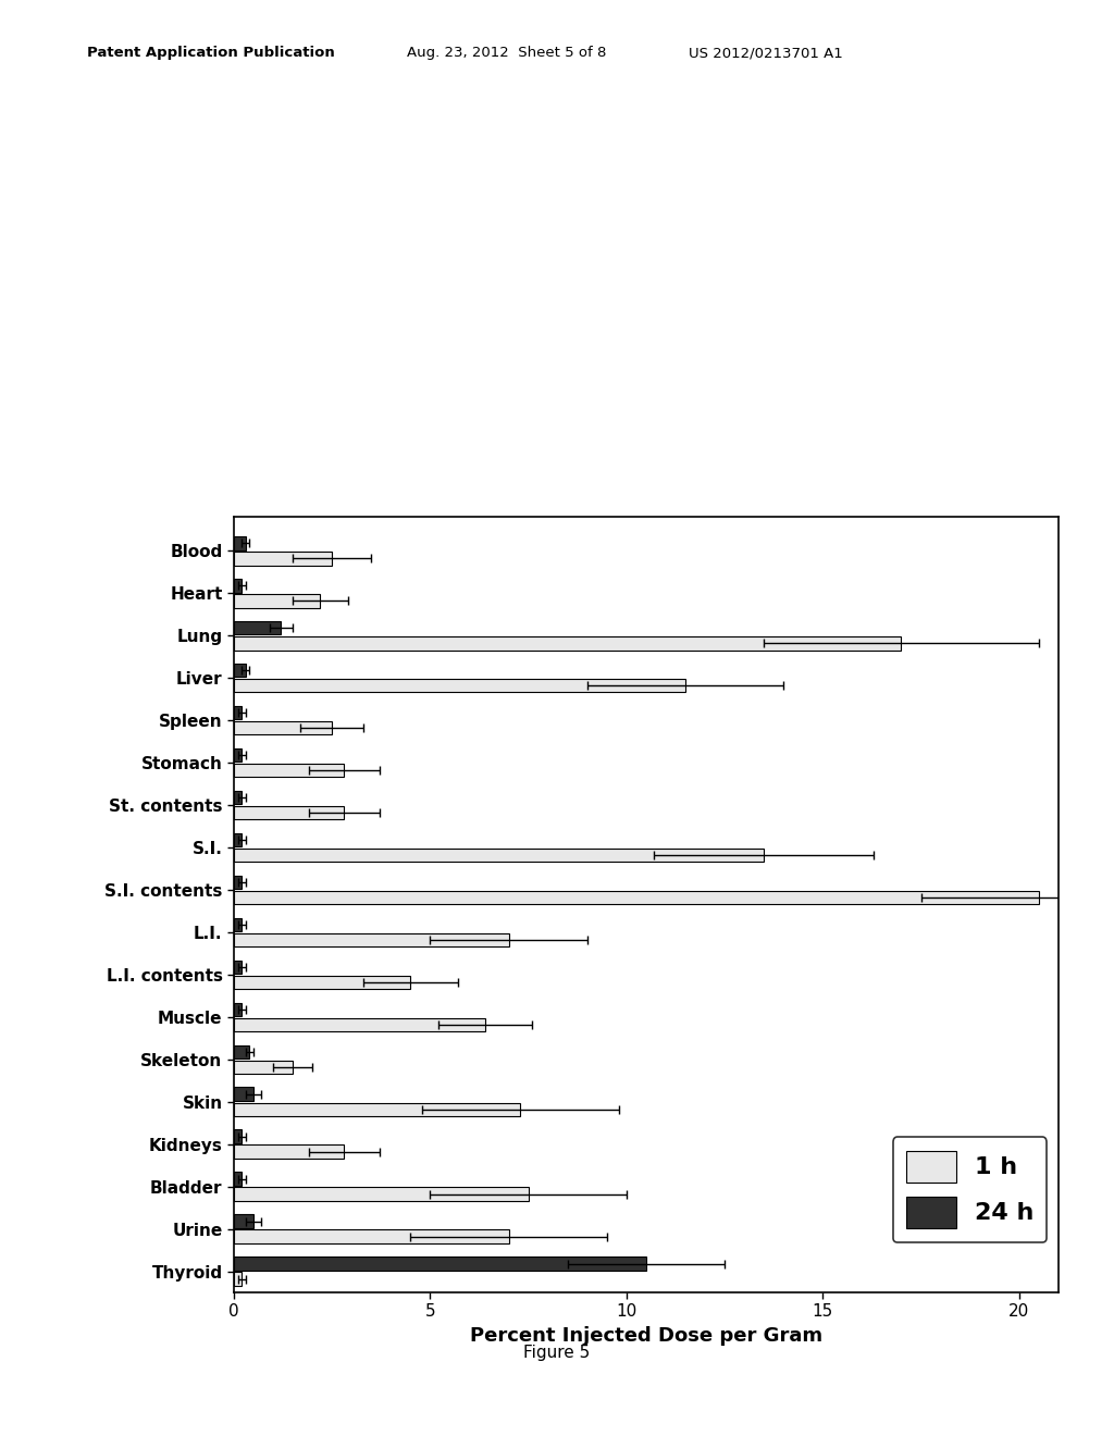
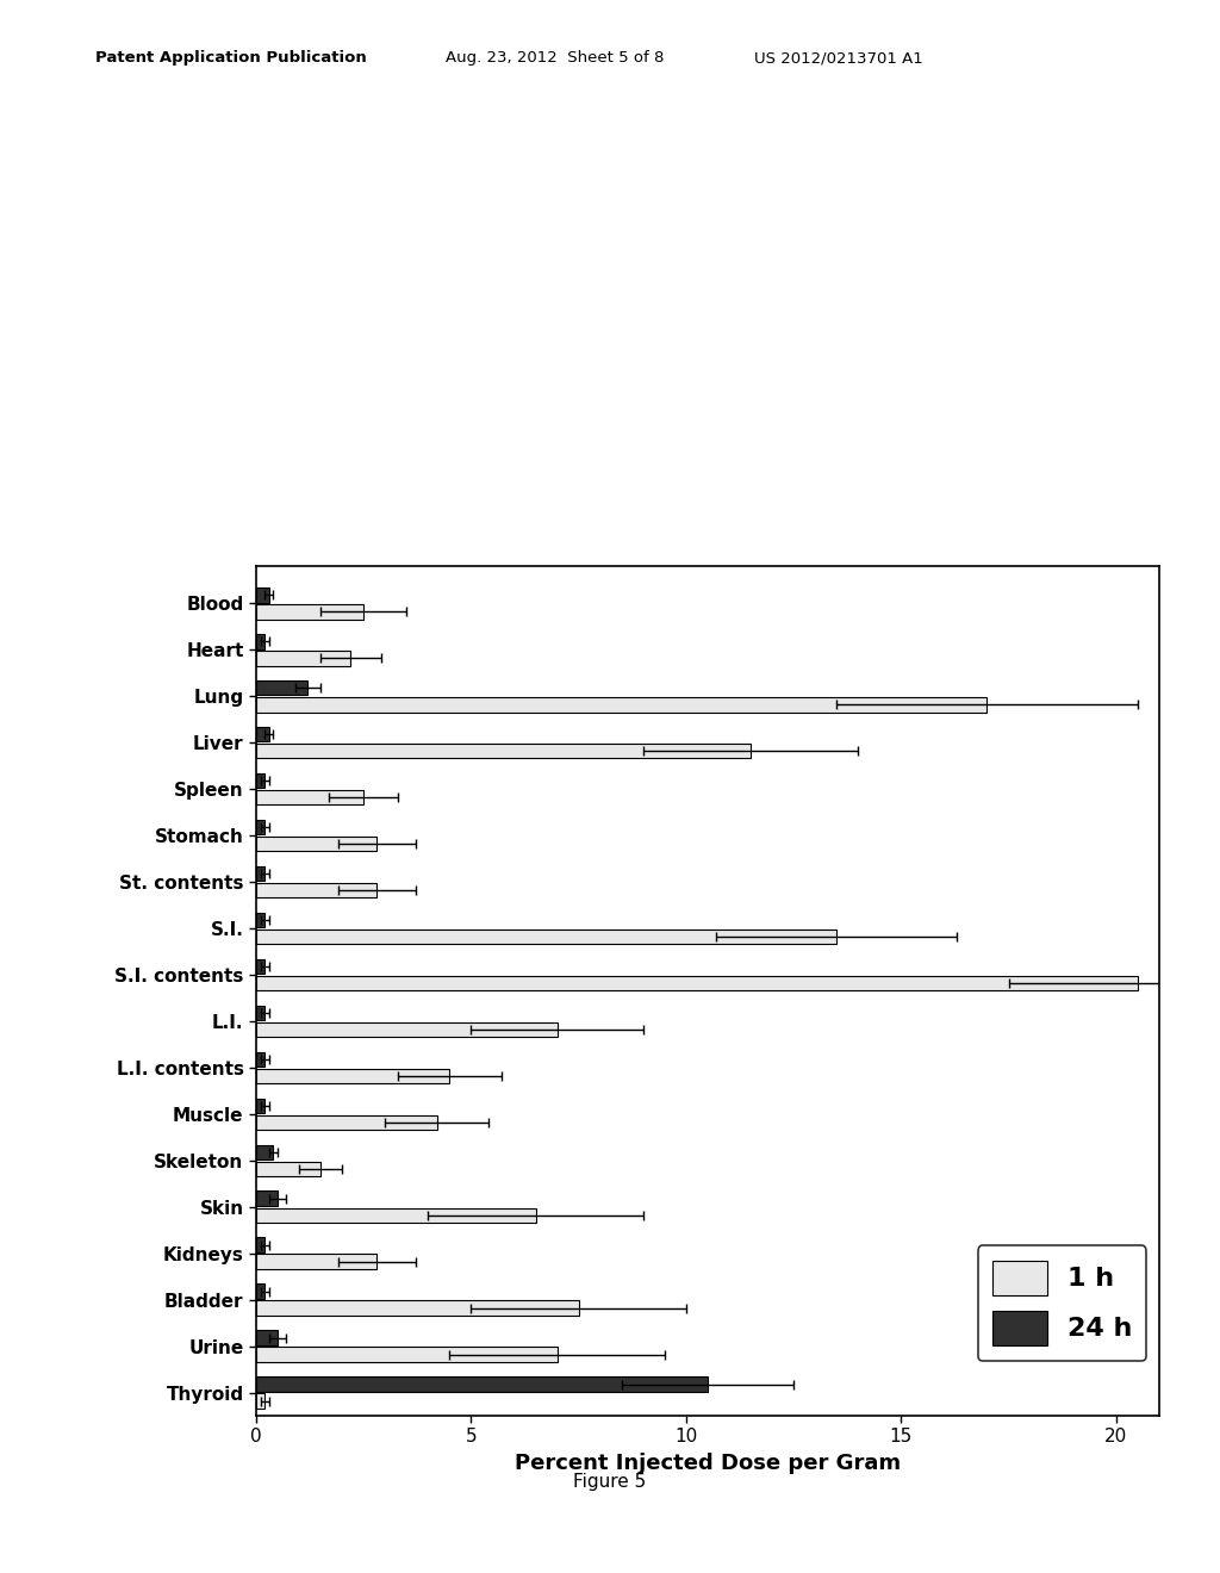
1 h/Muscle: 6.4 -> 4.2
1 h/Skin: 7.3 -> 6.5
